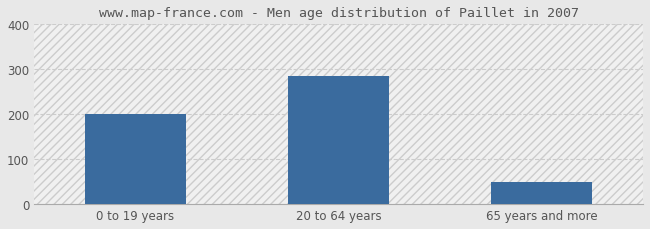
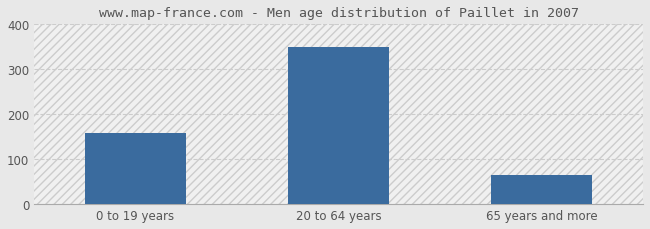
0 to 19 years: 200 -> 158
20 to 64 years: 285 -> 350
65 years and more: 50 -> 65
